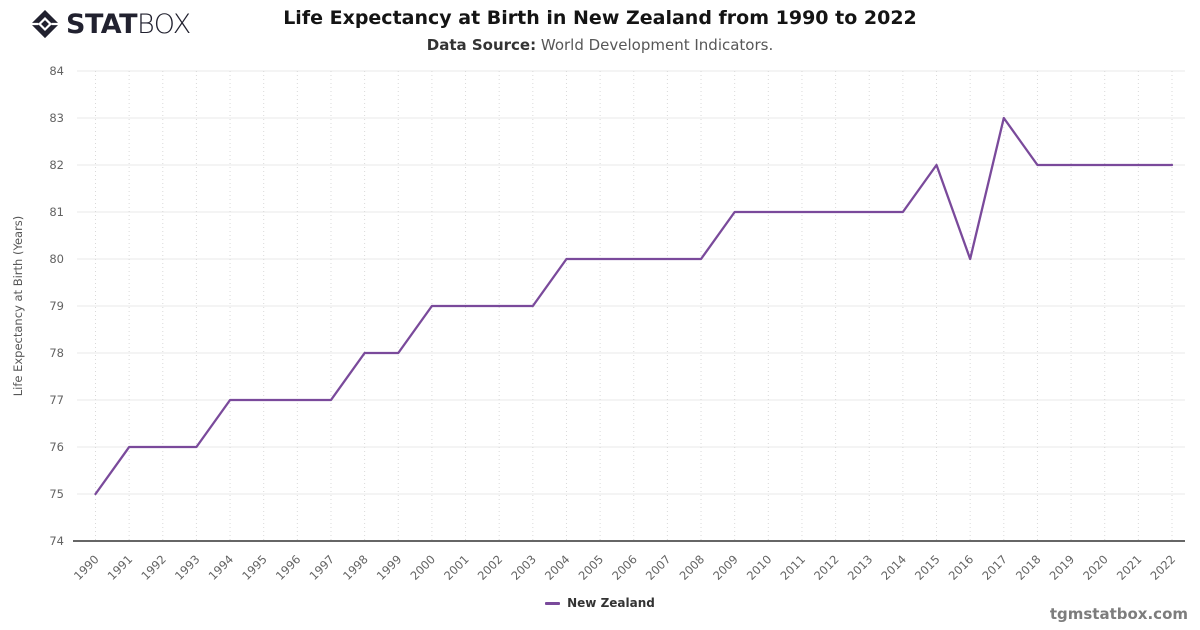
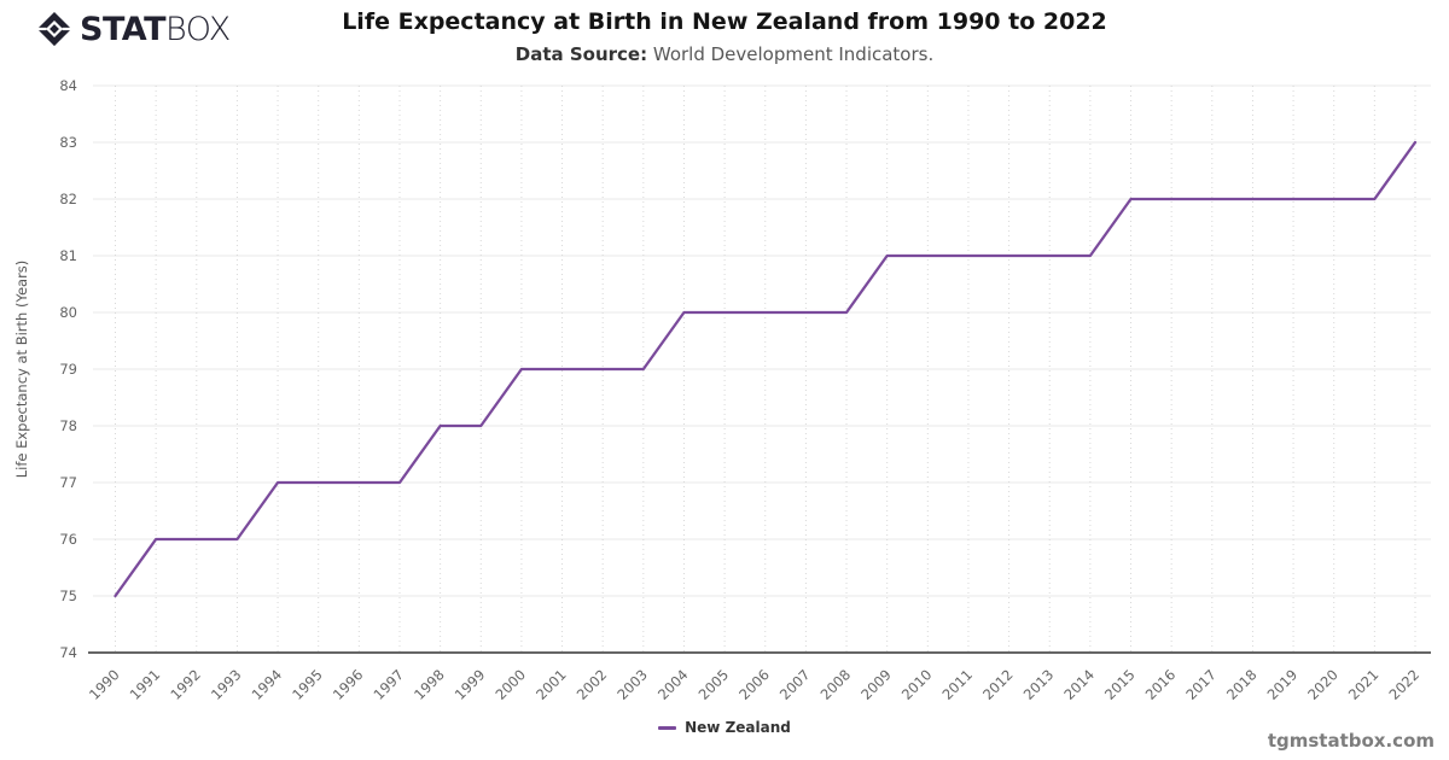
2016: 80 -> 82
2017: 83 -> 82
2022: 82 -> 83
